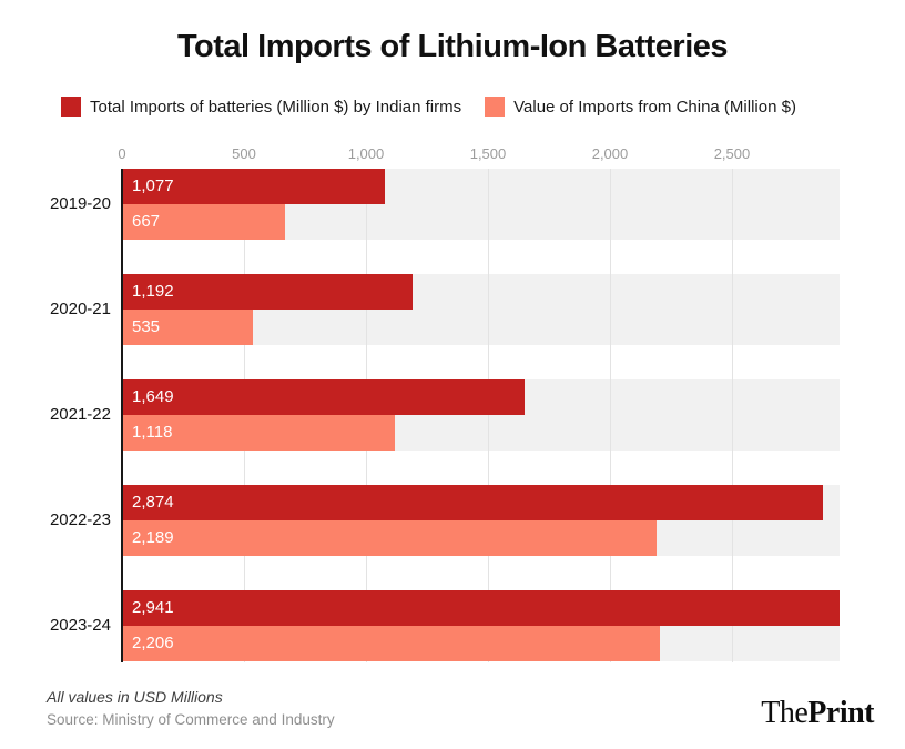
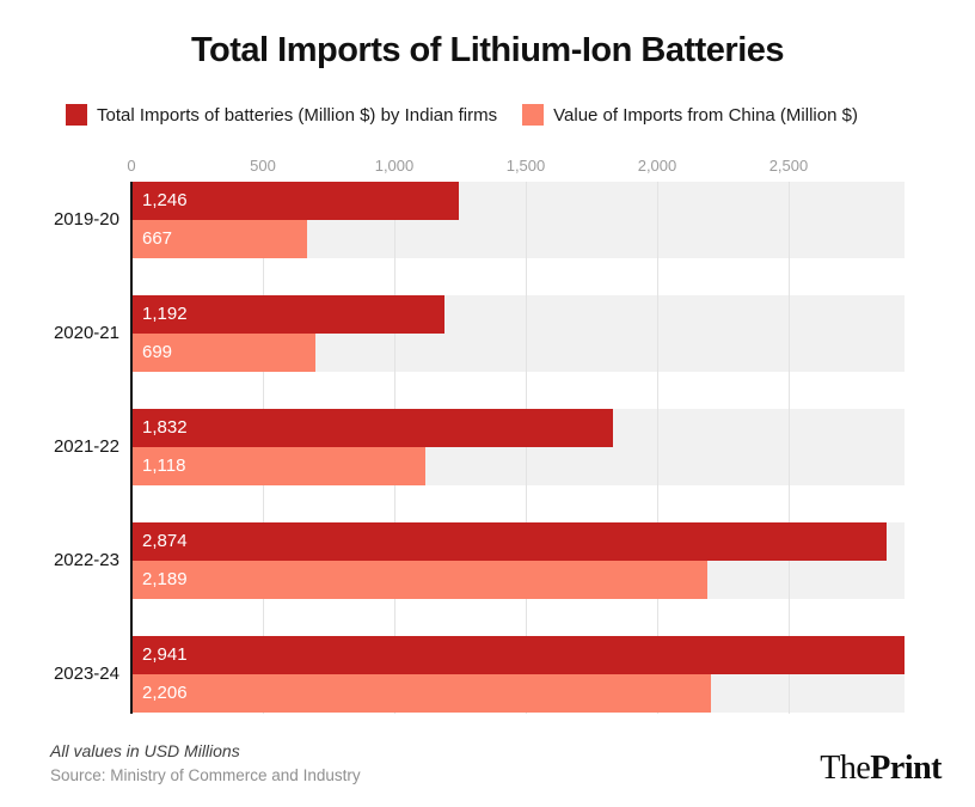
Total Imports of batteries (Million $) by Indian firms/2019-20: 1,077 -> 1,246
Value of Imports from China (Million $)/2020-21: 535 -> 699
Total Imports of batteries (Million $) by Indian firms/2021-22: 1,649 -> 1,832
